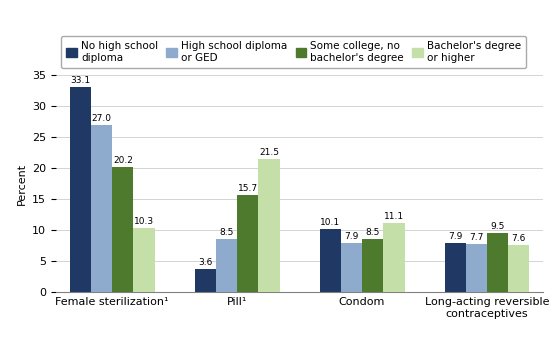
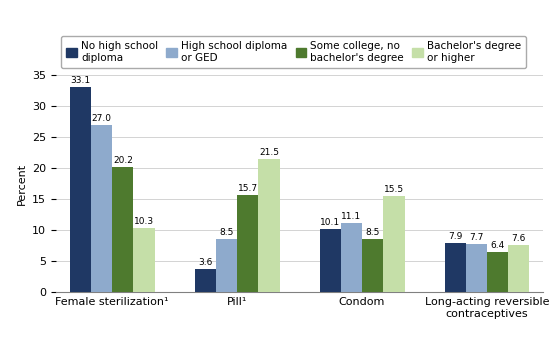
High school diploma or GED/Condom: 7.9 -> 11.1
Bachelor's degree or higher/Condom: 11.1 -> 15.5
Some college, no bachelor's degree/Long-acting reversible contraceptives: 9.5 -> 6.4
